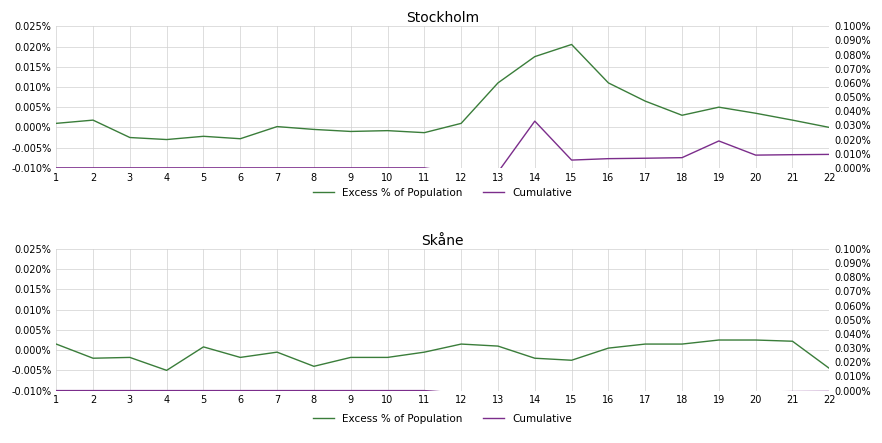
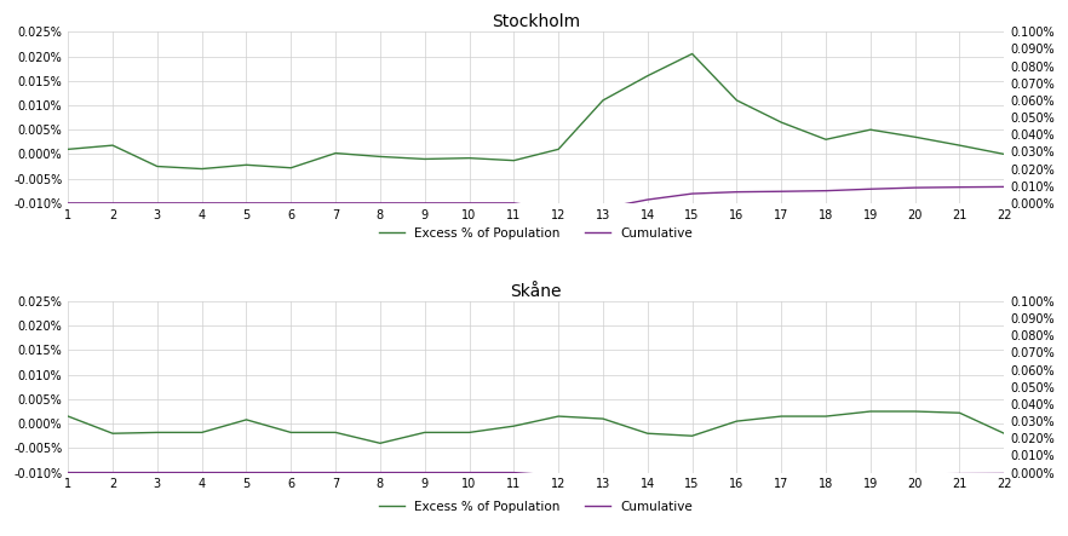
Stockholm/Excess % of Population/14: 0.0175% -> 0.0160%
Stockholm/Cumulative/14: 0.0330% -> 0.0020%
Stockholm/Cumulative/19: 0.0190% -> 0.0082%
Skåne/Excess % of Population/4: -0.0050% -> -0.0018%
Skåne/Excess % of Population/7: -0.0005% -> -0.0018%
Skåne/Excess % of Population/22: -0.0045% -> -0.0020%
